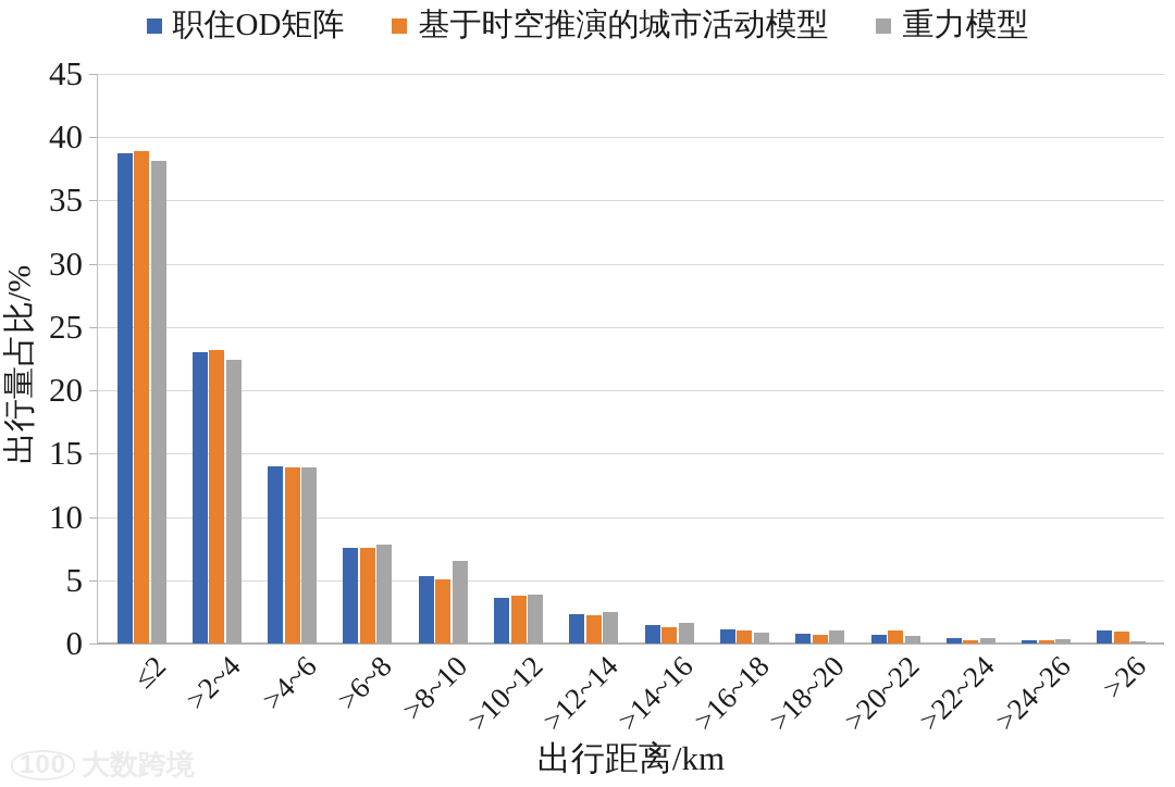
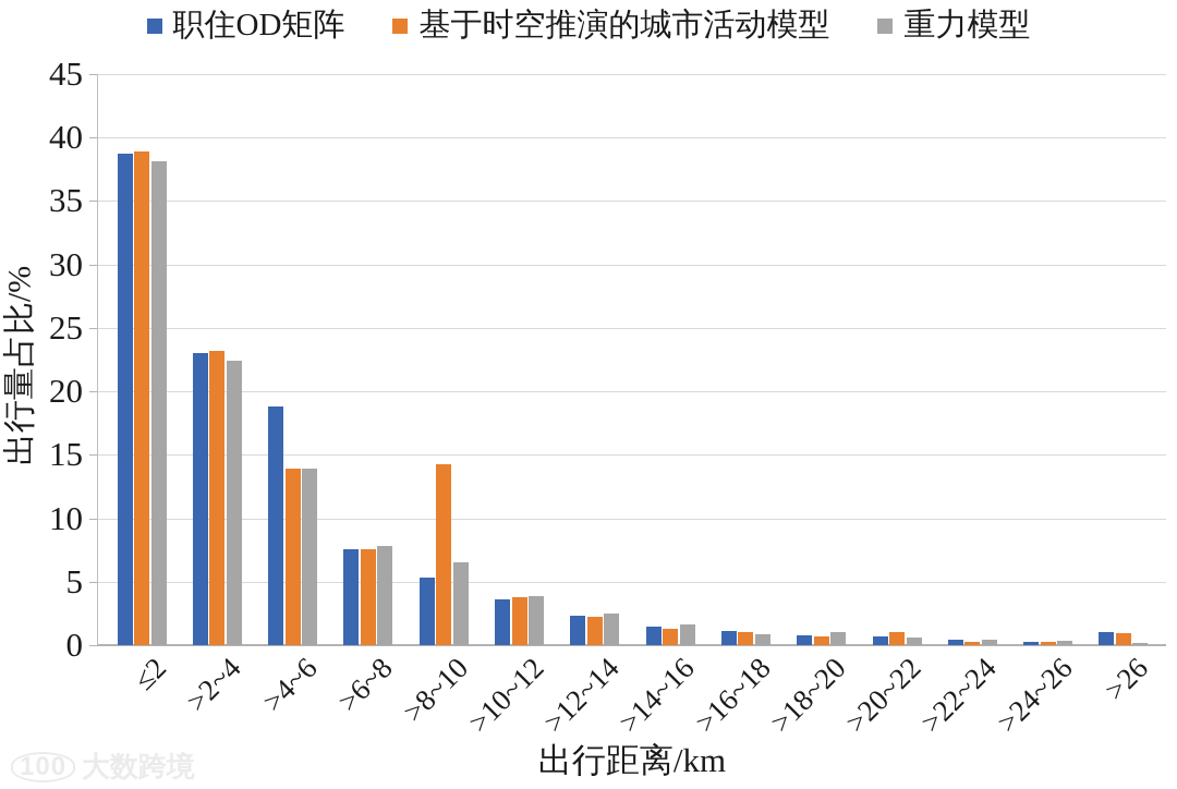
职住OD矩阵/>4~6: 14.0 -> 18.8
基于时空推演的城市活动模型/>8~10: 5.1 -> 14.3
